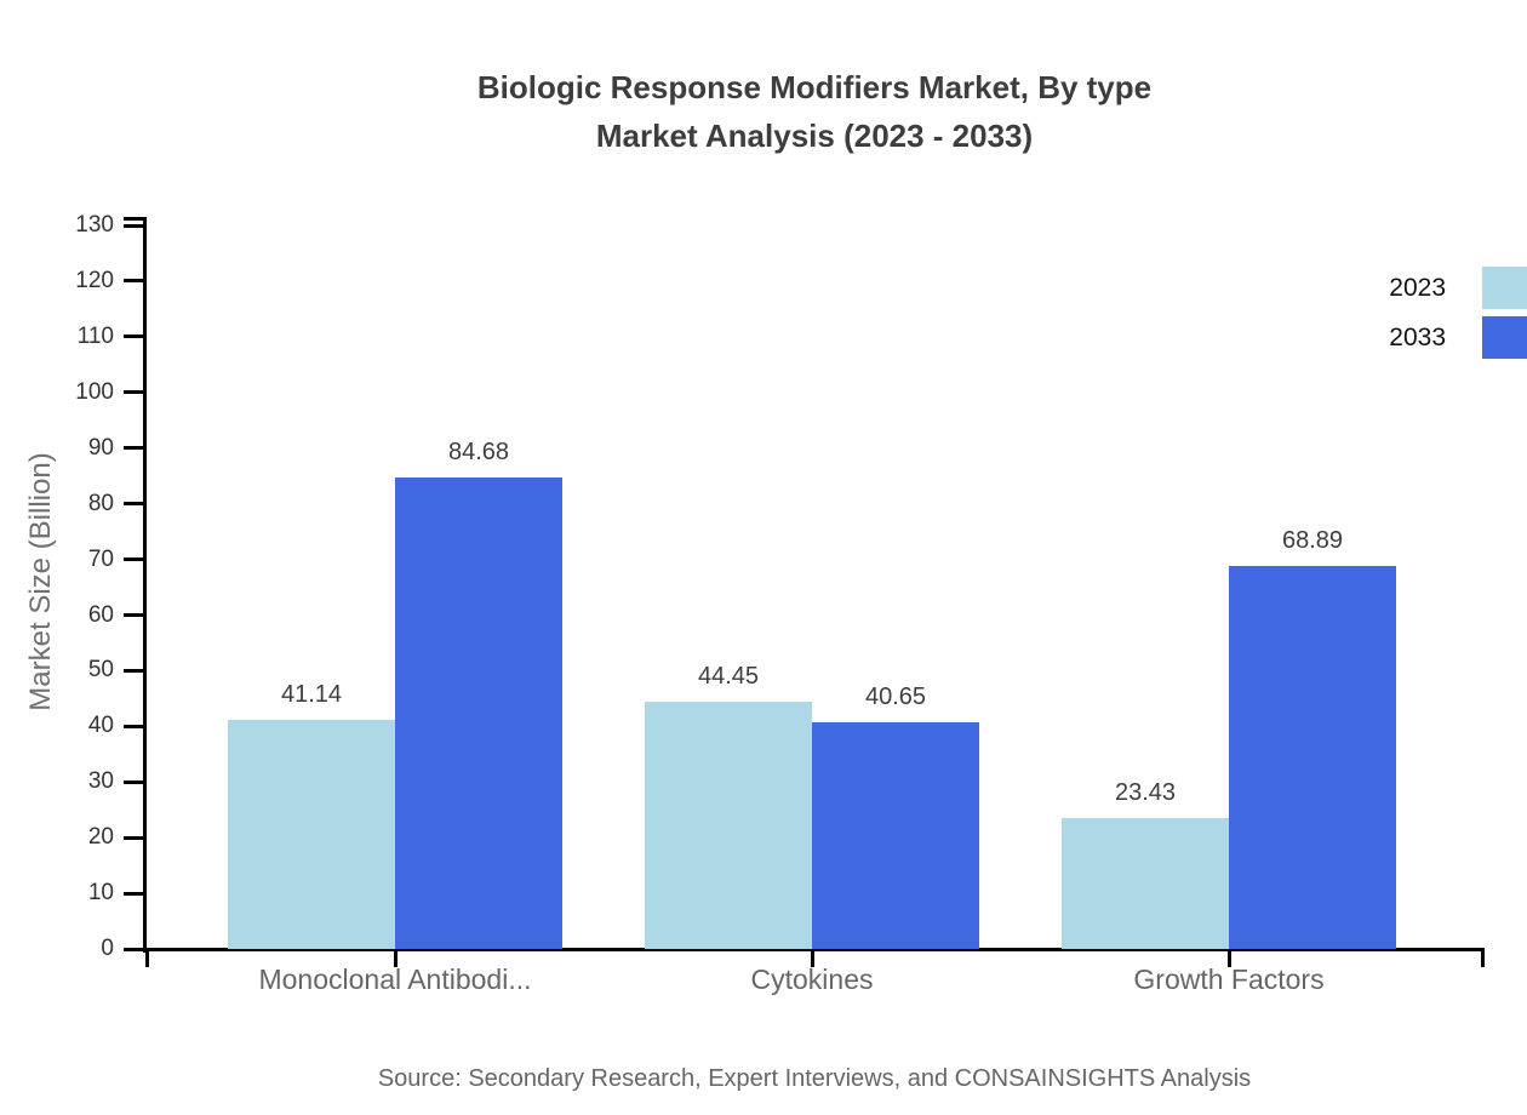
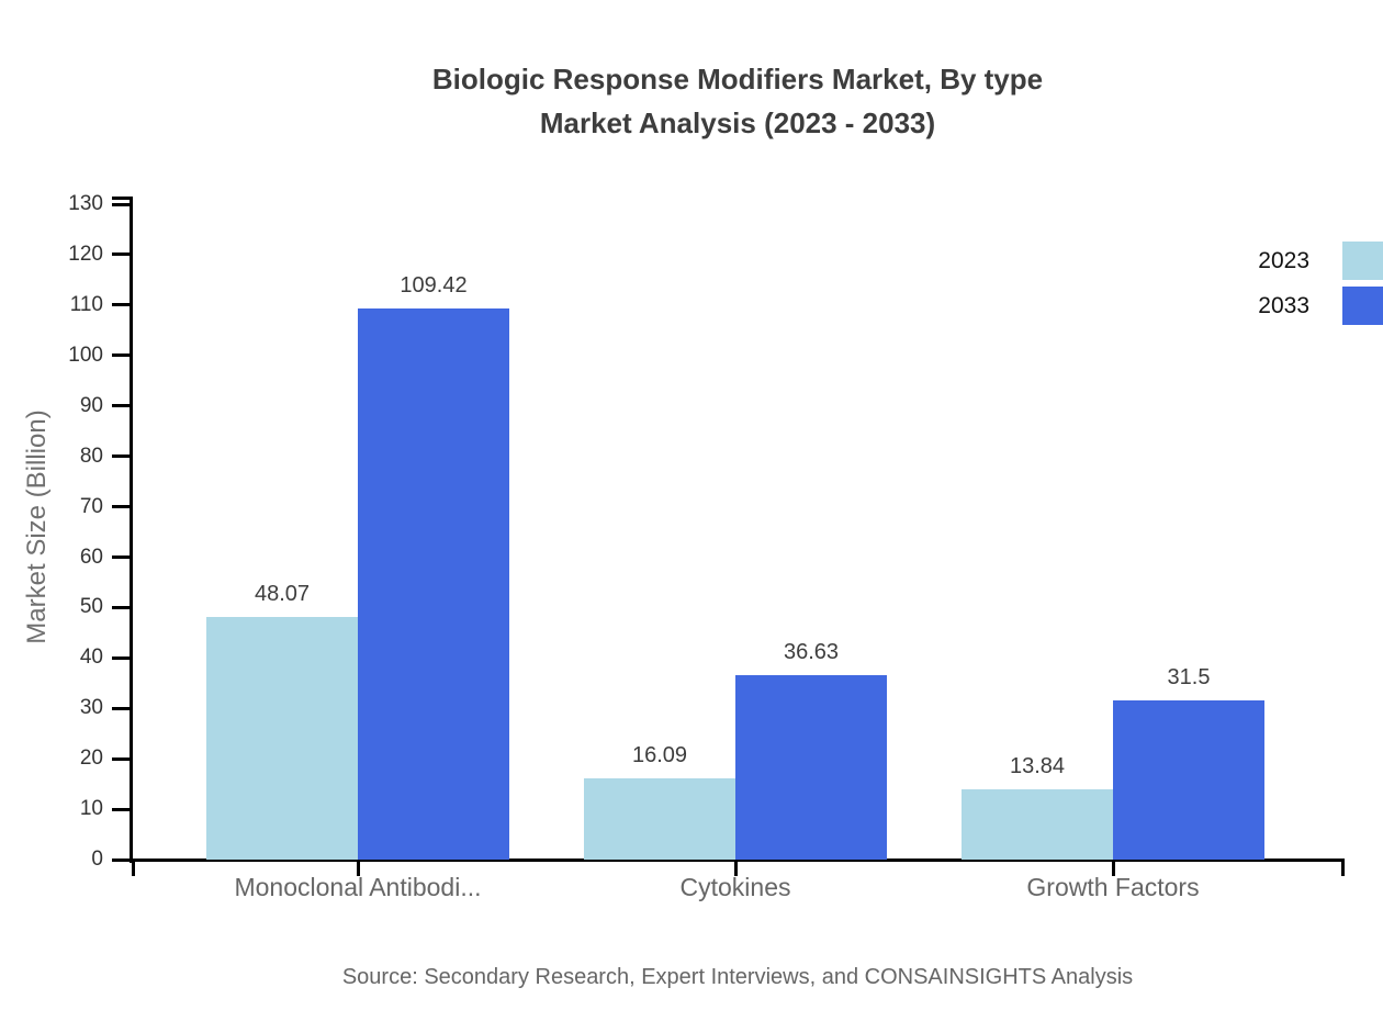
2023/Monoclonal Antibodi...: 41.14 -> 48.07
2033/Monoclonal Antibodi...: 84.68 -> 109.42
2023/Cytokines: 44.45 -> 16.09
2033/Cytokines: 40.65 -> 36.63
2023/Growth Factors: 23.43 -> 13.84
2033/Growth Factors: 68.89 -> 31.5
